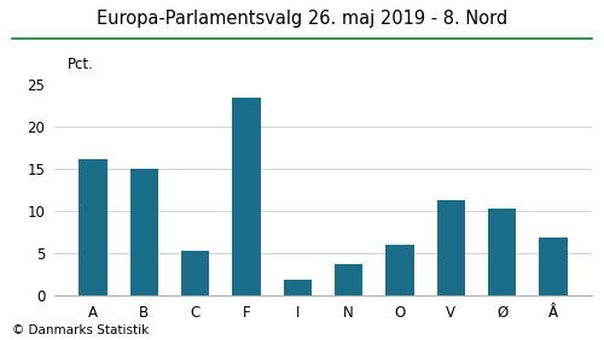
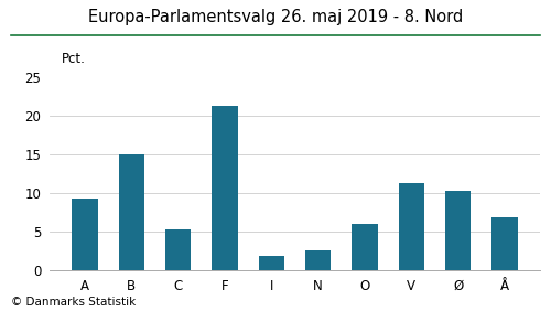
A: 16.2 -> 9.4
F: 23.5 -> 21.4
N: 3.7 -> 2.6
